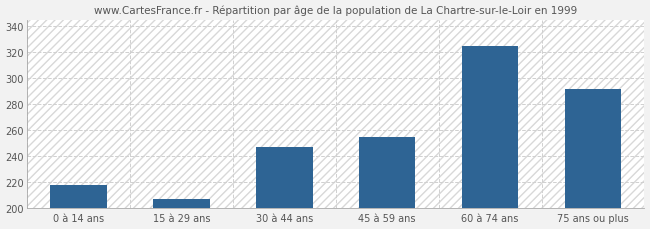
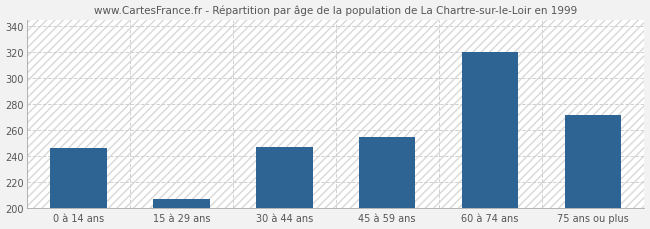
0 à 14 ans: 218 -> 246
60 à 74 ans: 325 -> 320
75 ans ou plus: 292 -> 272
